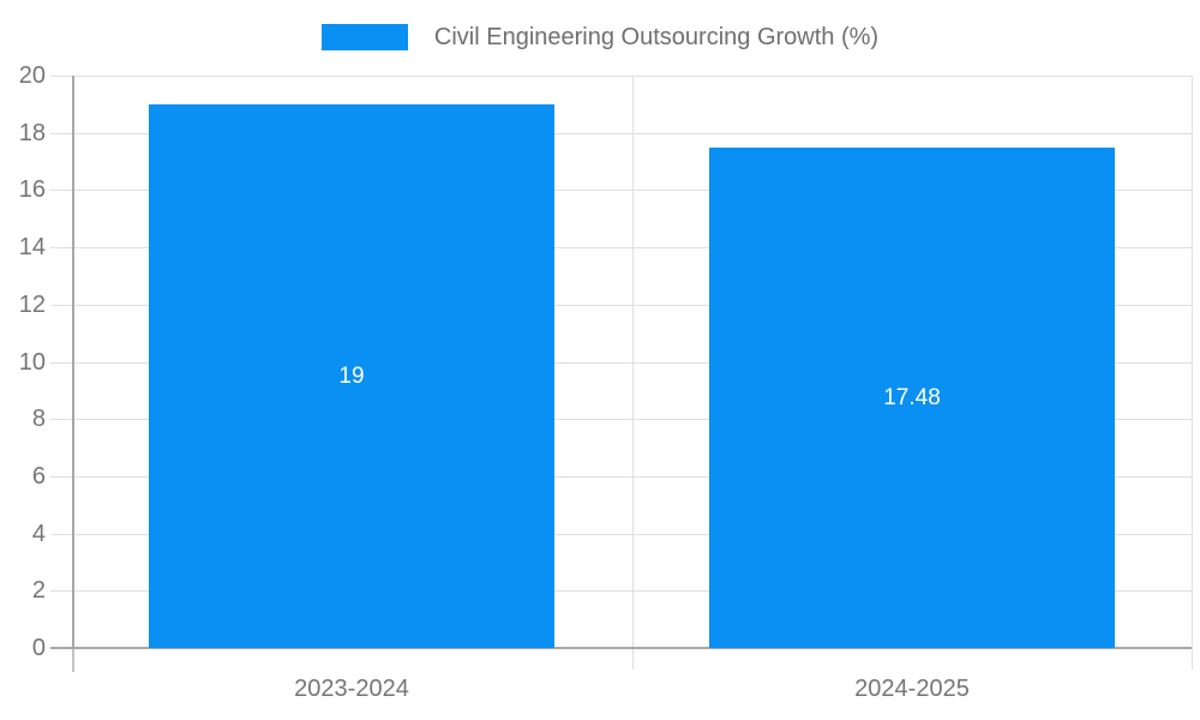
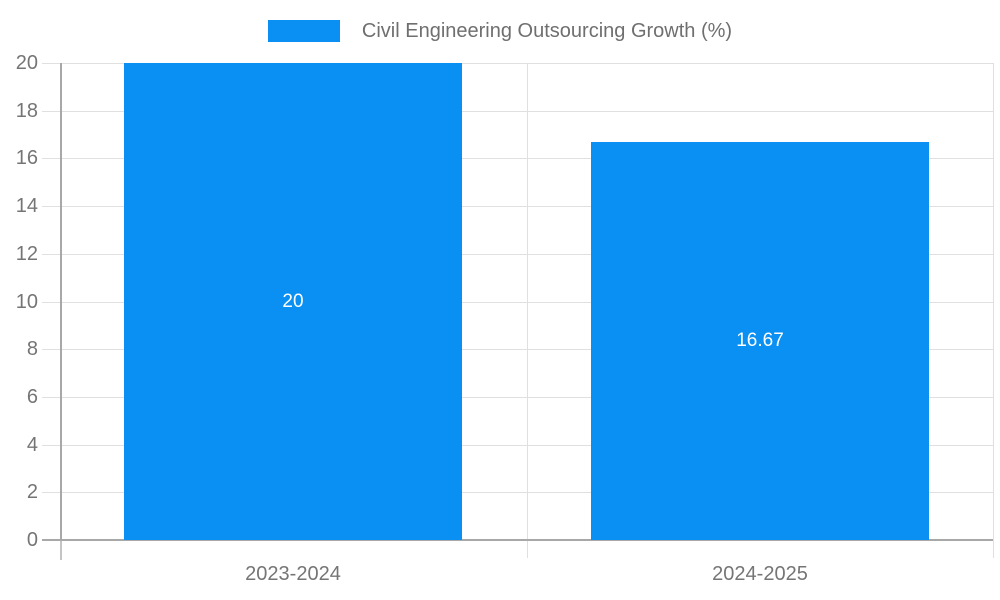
2023-2024: 19 -> 20
2024-2025: 17.48 -> 16.67
